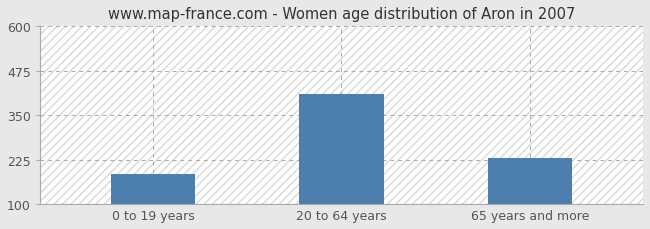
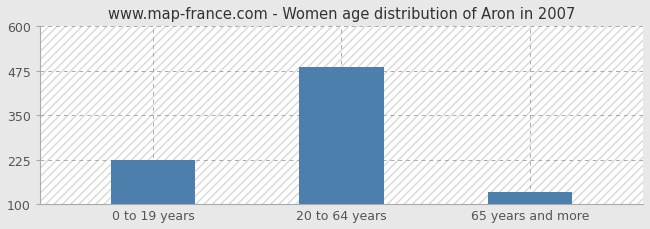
0 to 19 years: 185 -> 225
20 to 64 years: 410 -> 485
65 years and more: 230 -> 135
